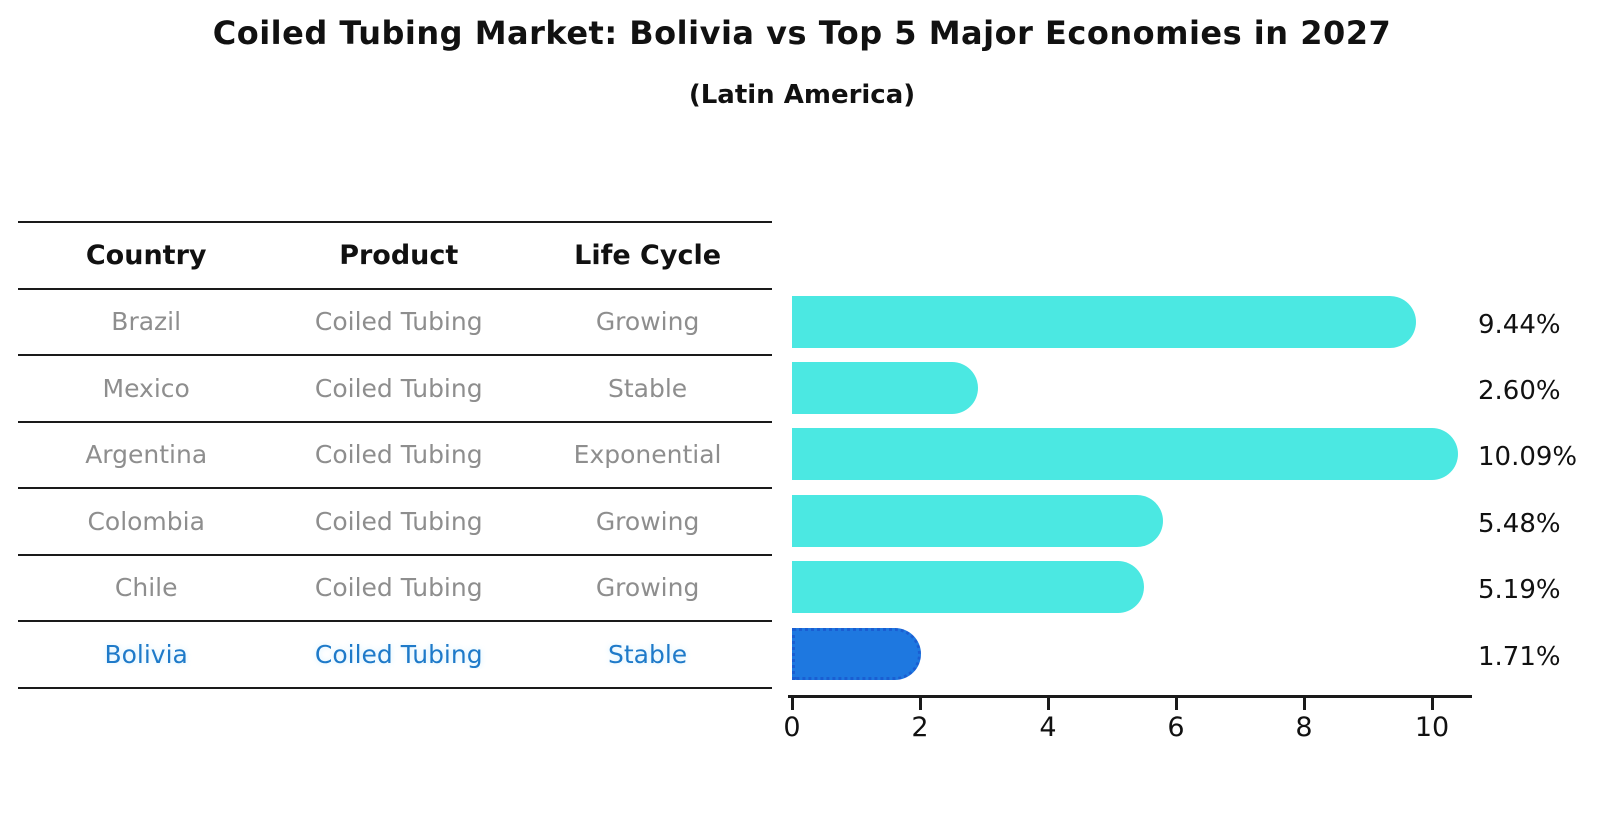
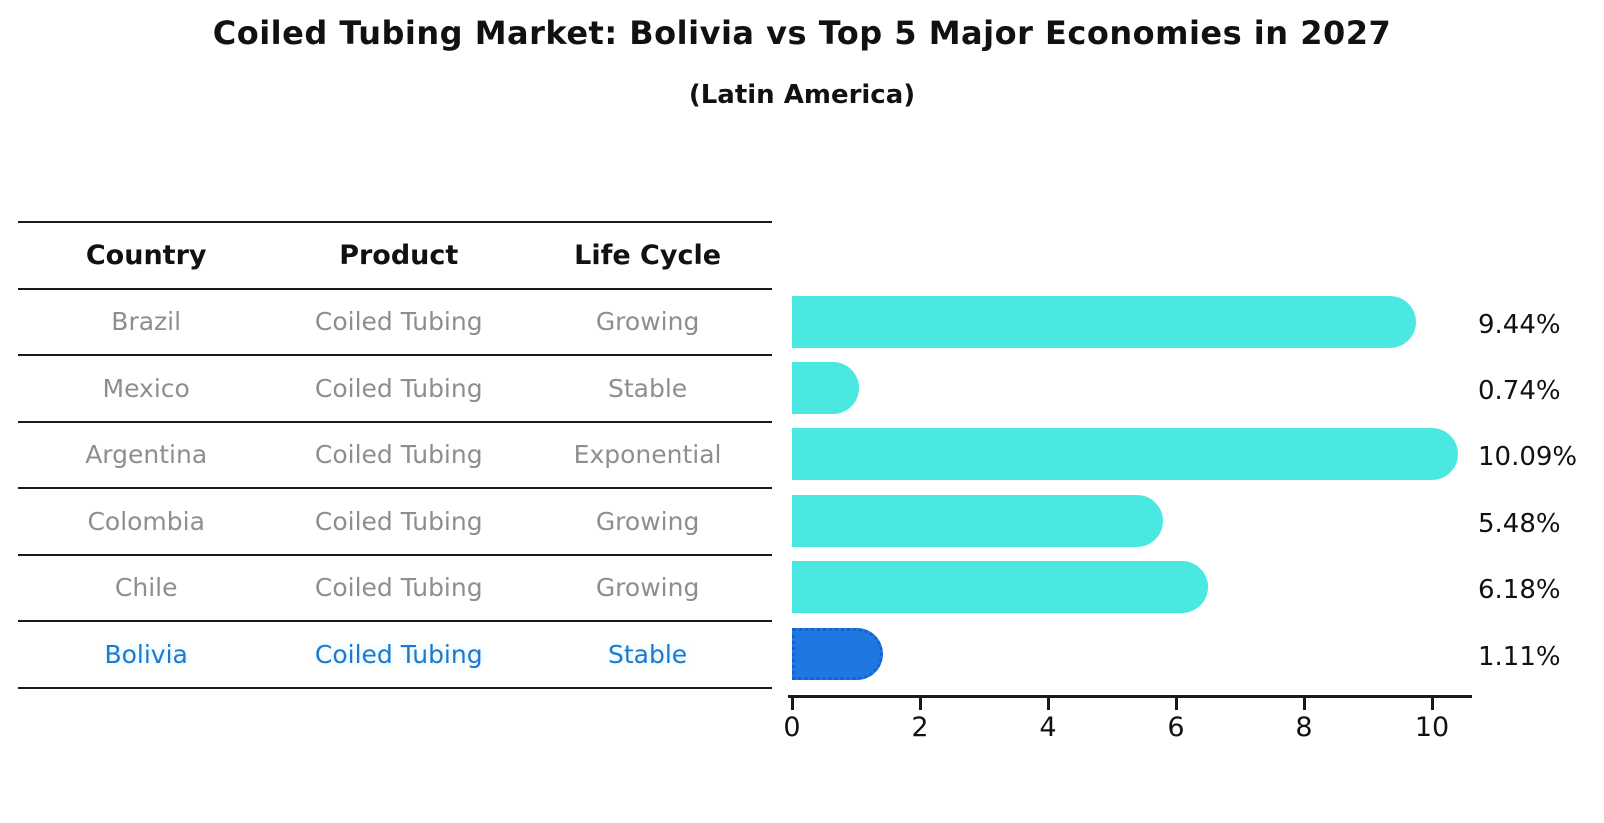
Mexico: 2.60% -> 0.74%
Chile: 5.19% -> 6.18%
Bolivia: 1.71% -> 1.11%
